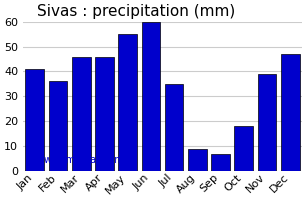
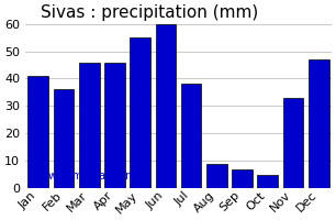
Jul: 35 -> 38
Oct: 18 -> 5
Nov: 39 -> 33
